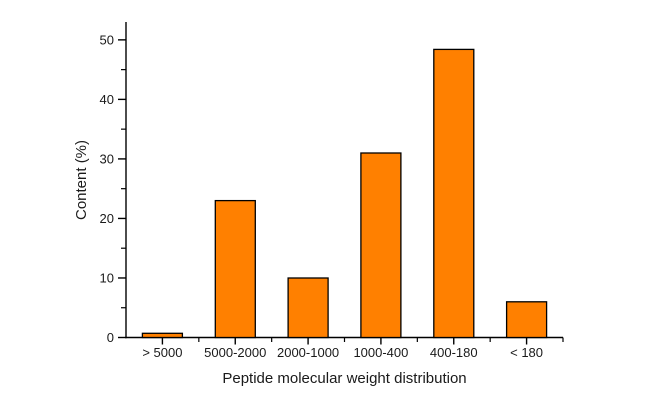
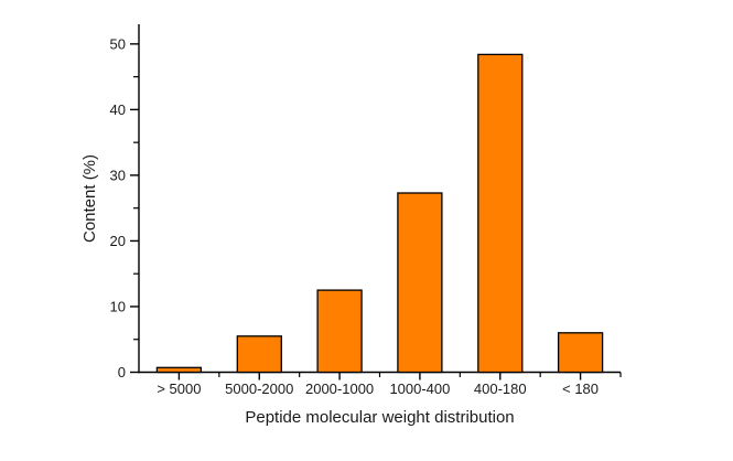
5000-2000: 23 -> 6
2000-1000: 10 -> 12
1000-400: 31 -> 27
